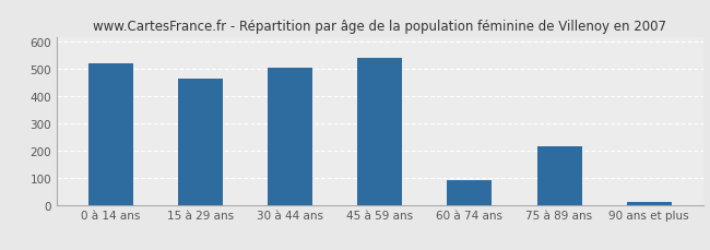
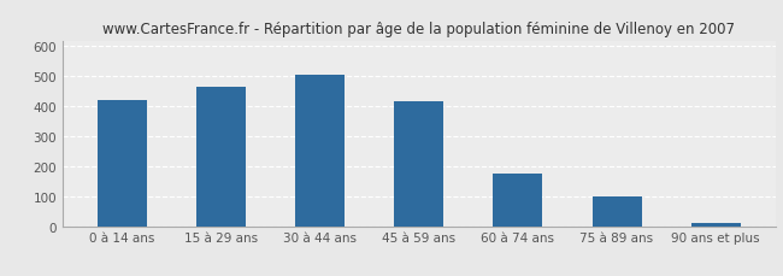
0 à 14 ans: 520 -> 420
45 à 59 ans: 540 -> 415
60 à 74 ans: 90 -> 175
75 à 89 ans: 215 -> 98
